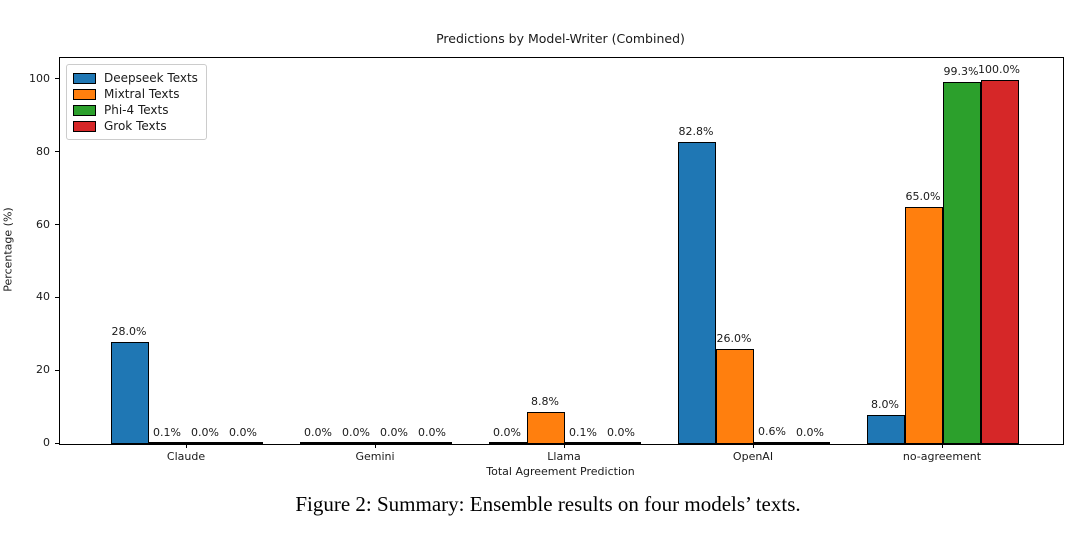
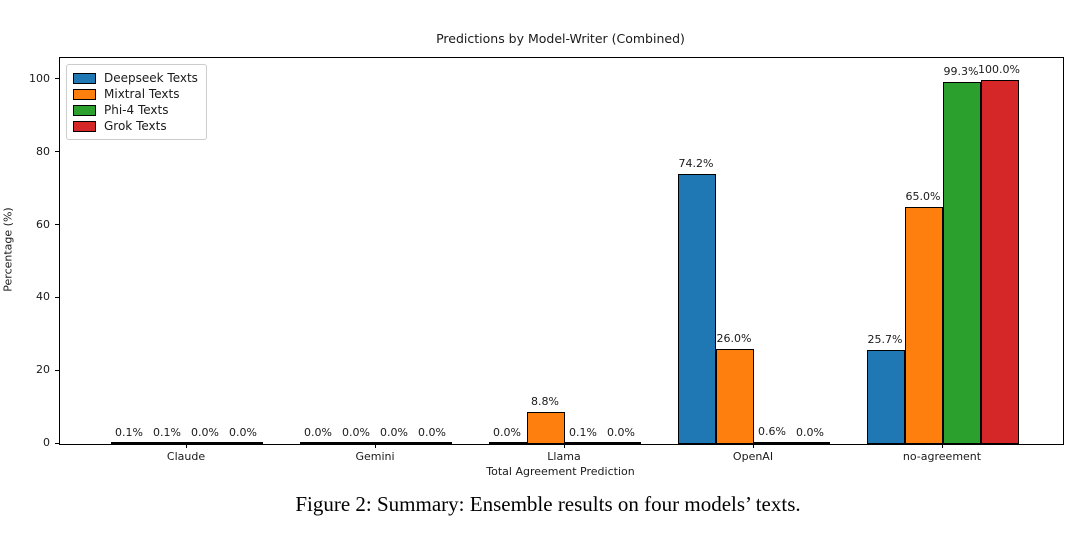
Deepseek Texts/Claude: 28.0% -> 0.1%
Deepseek Texts/OpenAI: 82.8% -> 74.2%
Deepseek Texts/no-agreement: 8.0% -> 25.7%
